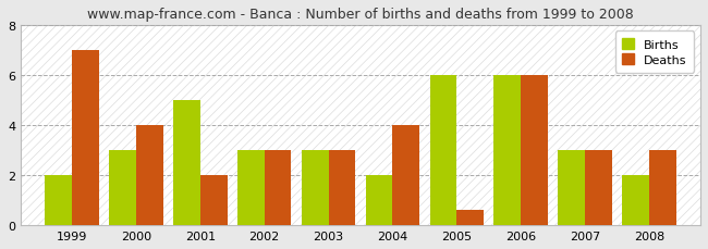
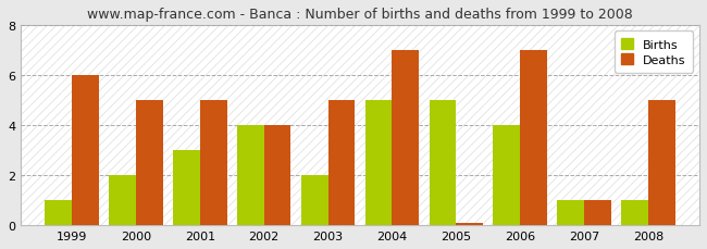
Births/1999: 2 -> 1
Deaths/1999: 7.0 -> 6.0
Births/2000: 3 -> 2
Deaths/2000: 4.0 -> 5.0
Births/2001: 5 -> 3
Deaths/2001: 2.0 -> 5.0
Births/2002: 3 -> 4
Deaths/2002: 3.0 -> 4.0
Births/2003: 3 -> 2
Deaths/2003: 3.0 -> 5.0
Births/2004: 2 -> 5
Deaths/2004: 4.0 -> 7.0
Births/2005: 6 -> 5
Deaths/2005: 0.6 -> 0.1
Births/2006: 6 -> 4
Deaths/2006: 6.0 -> 7.0
Births/2007: 3 -> 1
Deaths/2007: 3.0 -> 1.0
Births/2008: 2 -> 1
Deaths/2008: 3.0 -> 5.0
